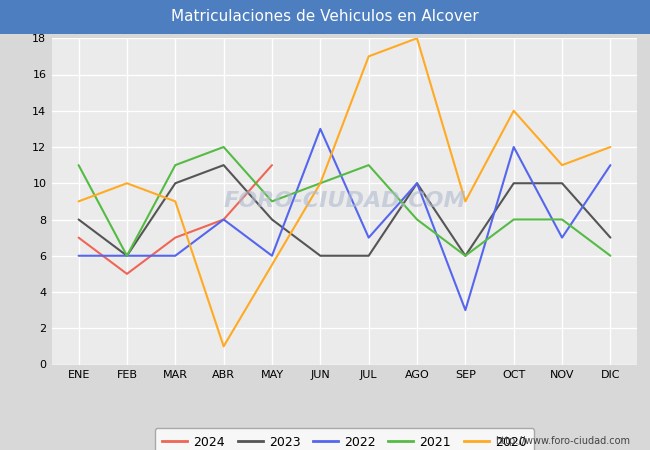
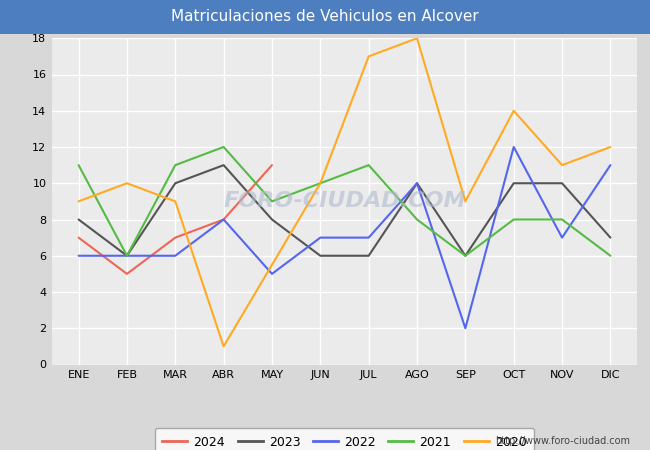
2022/MAY: 6 -> 5
2022/JUN: 13 -> 7
2022/SEP: 3 -> 2
